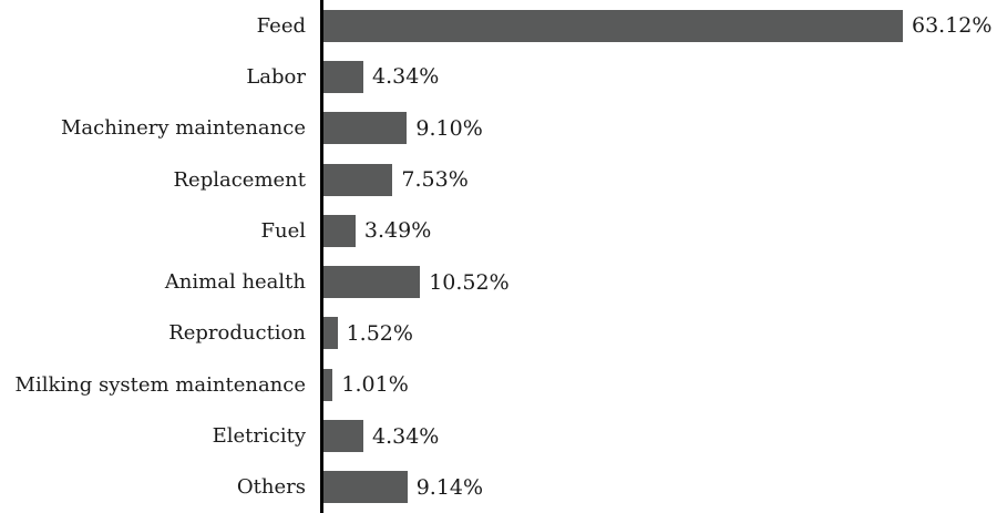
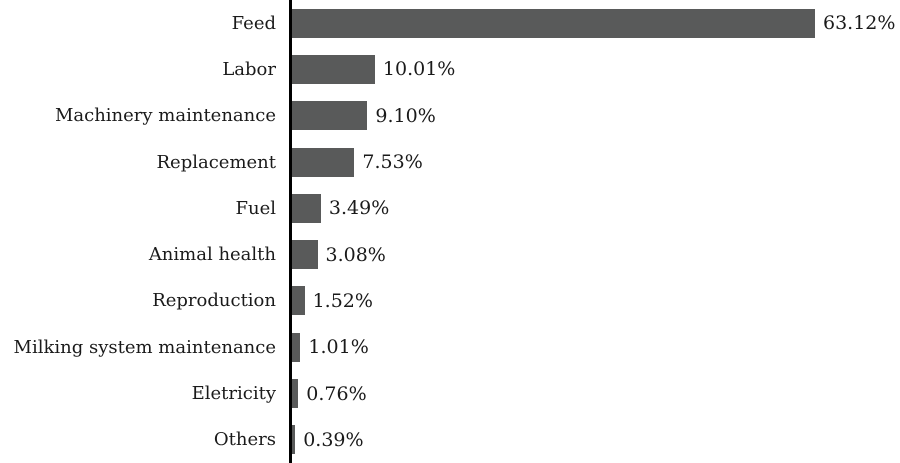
Labor: 4.34% -> 10.01%
Animal health: 10.52% -> 3.08%
Eletricity: 4.34% -> 0.76%
Others: 9.14% -> 0.39%
